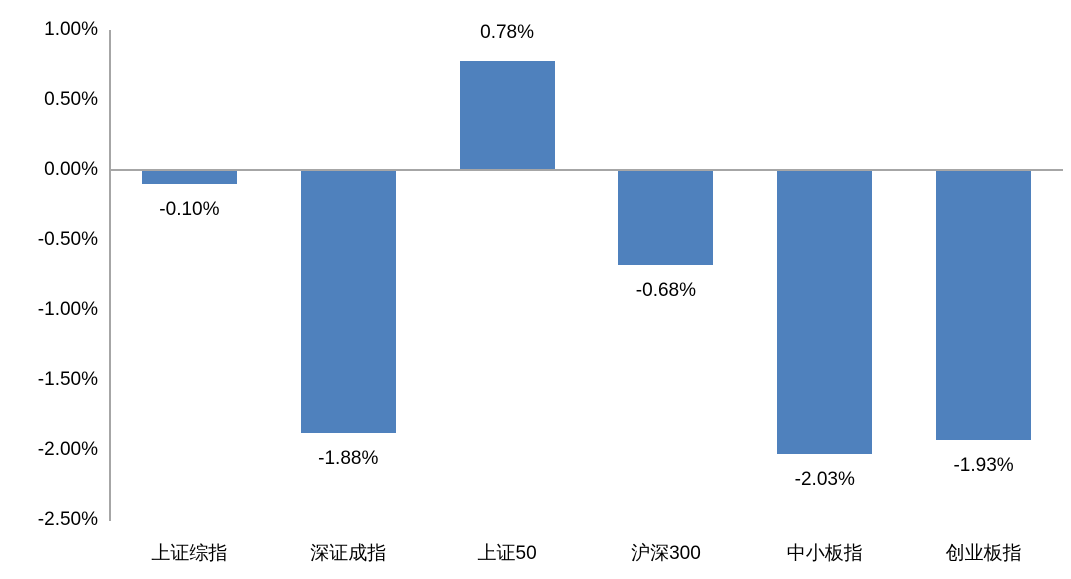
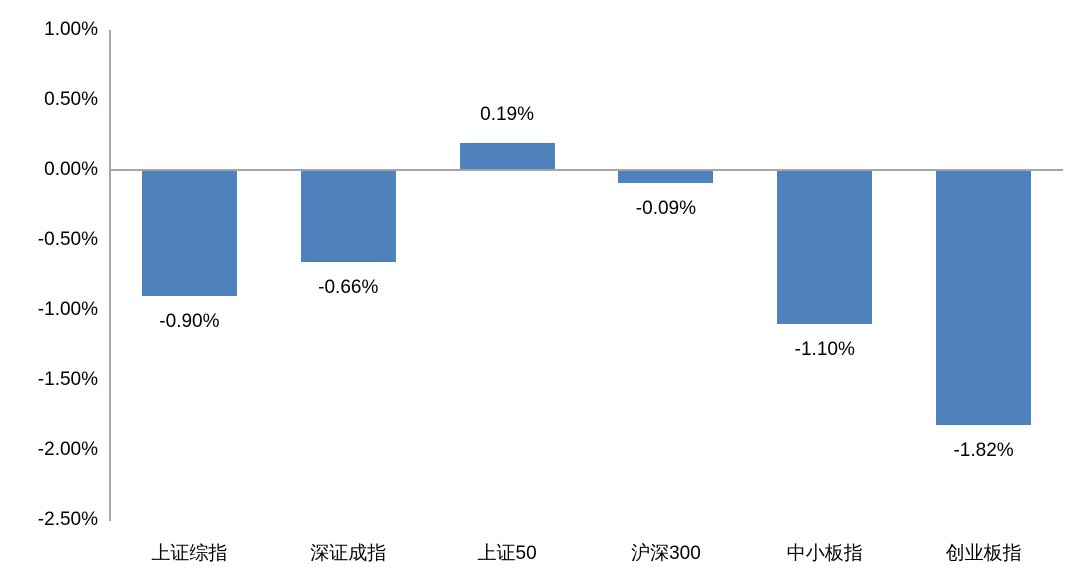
上证综指: -0.10% -> -0.90%
深证成指: -1.88% -> -0.66%
上证50: 0.78% -> 0.19%
沪深300: -0.68% -> -0.09%
中小板指: -2.03% -> -1.10%
创业板指: -1.93% -> -1.82%
